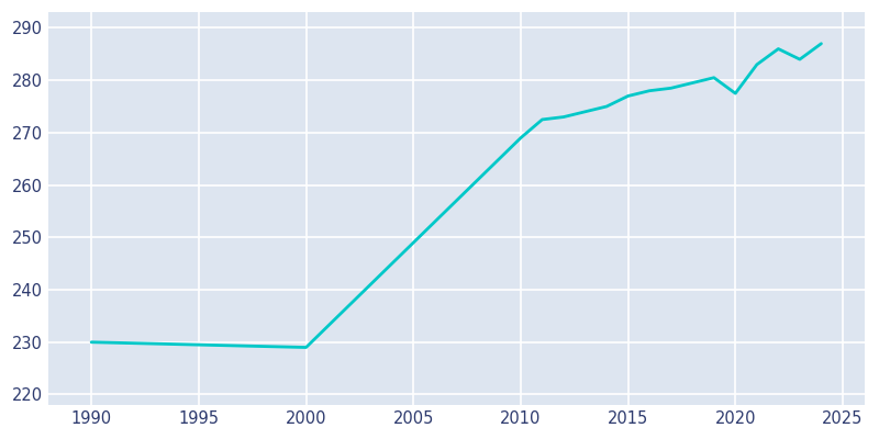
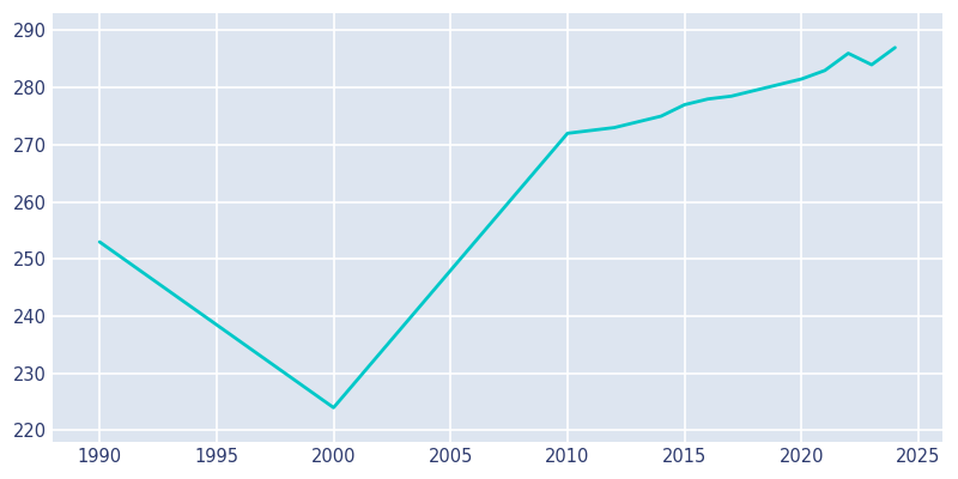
1990: 230.0 -> 253.0
2000: 229.0 -> 224.0
2010: 269.0 -> 272.0
2020: 277.5 -> 281.5
